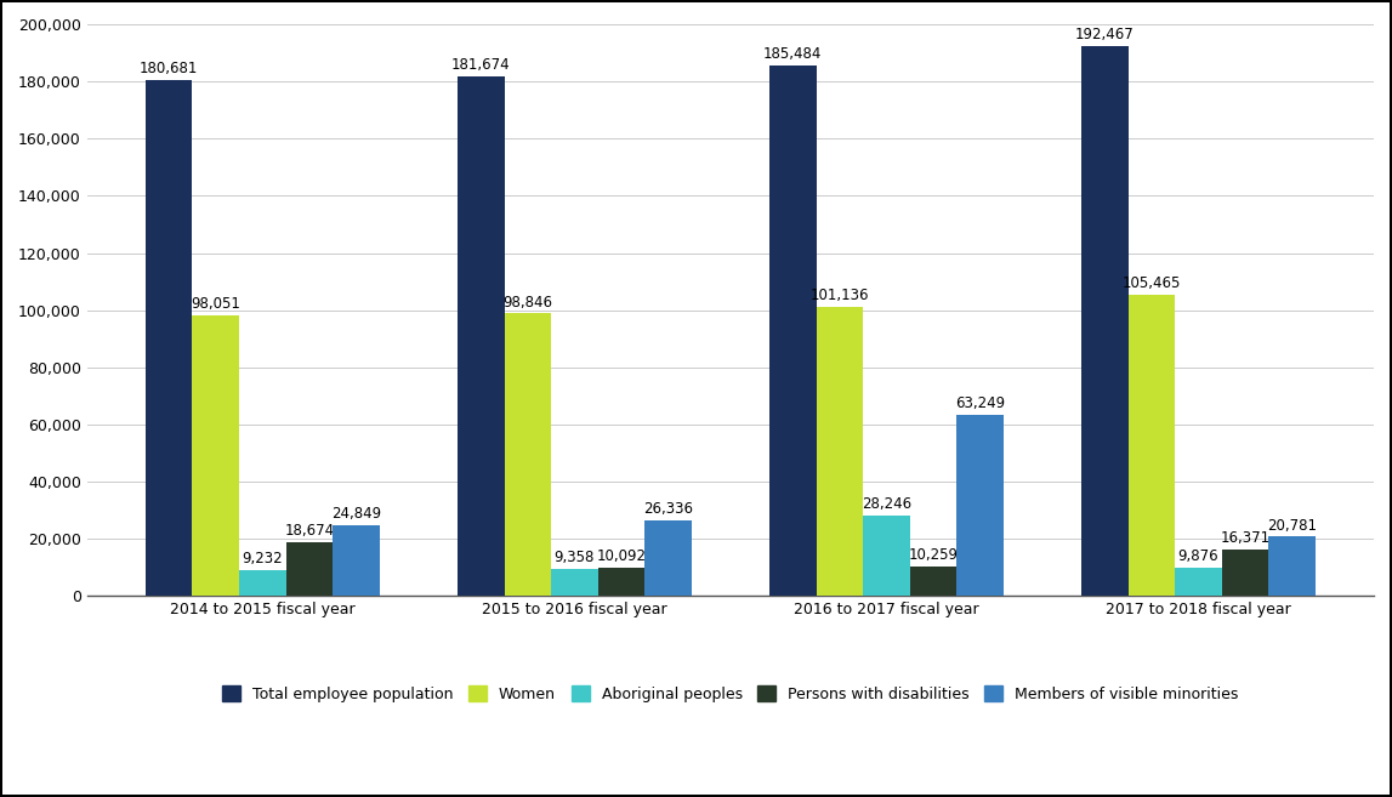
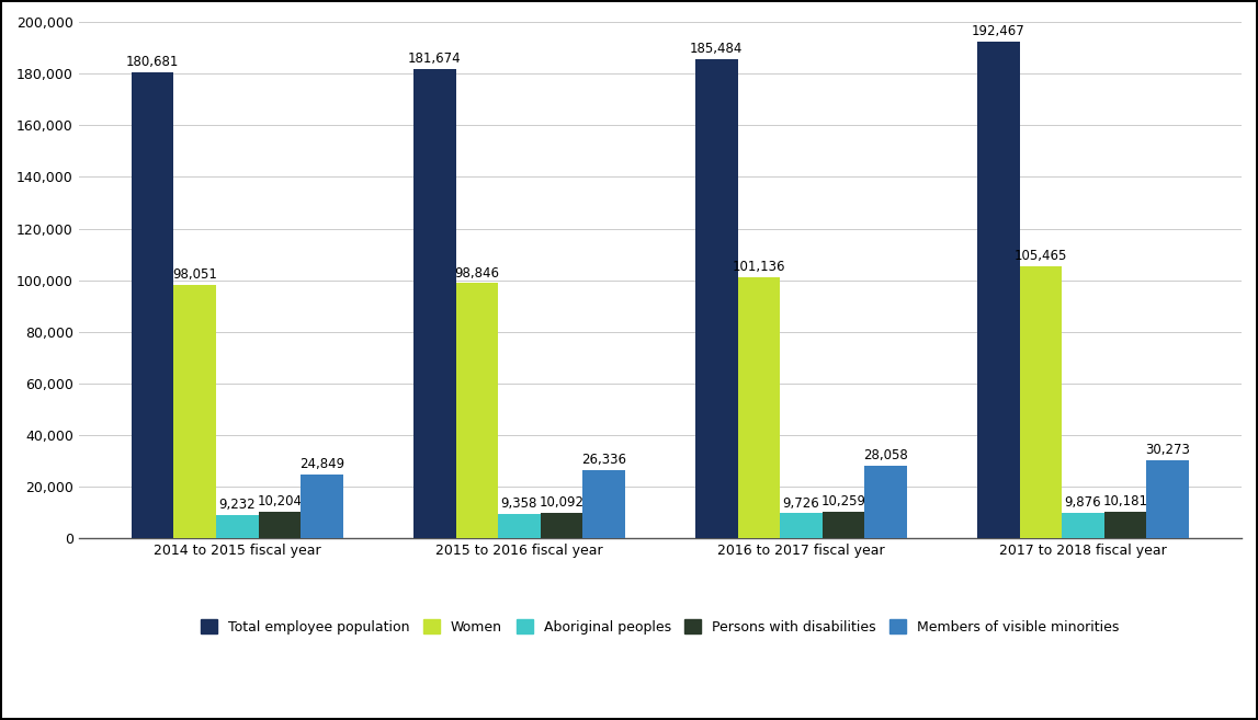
Persons with disabilities/2014 to 2015 fiscal year: 18,674 -> 10,204
Aboriginal peoples/2016 to 2017 fiscal year: 28,246 -> 9,726
Members of visible minorities/2016 to 2017 fiscal year: 63,249 -> 28,058
Persons with disabilities/2017 to 2018 fiscal year: 16,371 -> 10,181
Members of visible minorities/2017 to 2018 fiscal year: 20,781 -> 30,273
